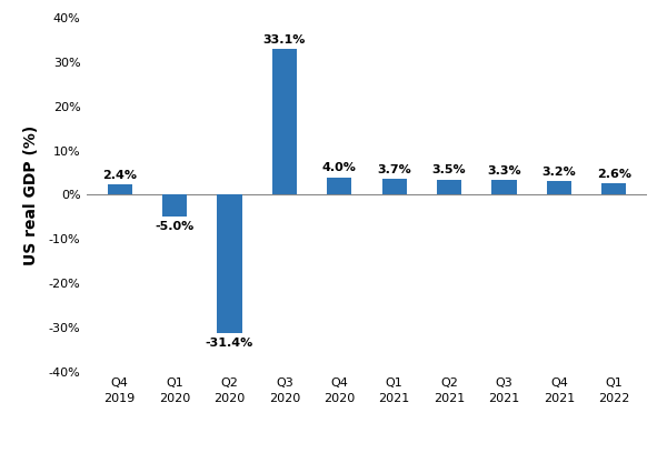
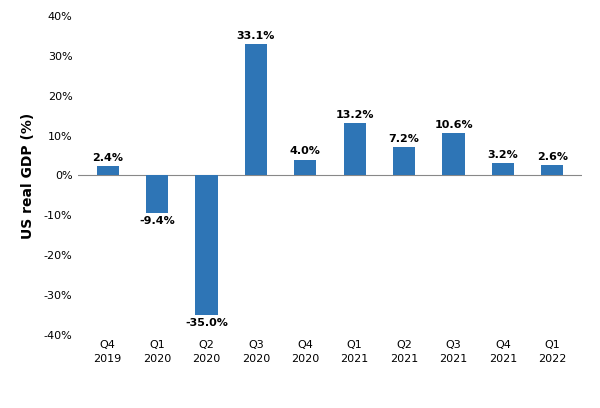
Q1 2020: -5.0% -> -9.4%
Q2 2020: -31.4% -> -35.0%
Q1 2021: 3.7% -> 13.2%
Q2 2021: 3.5% -> 7.2%
Q3 2021: 3.3% -> 10.6%
